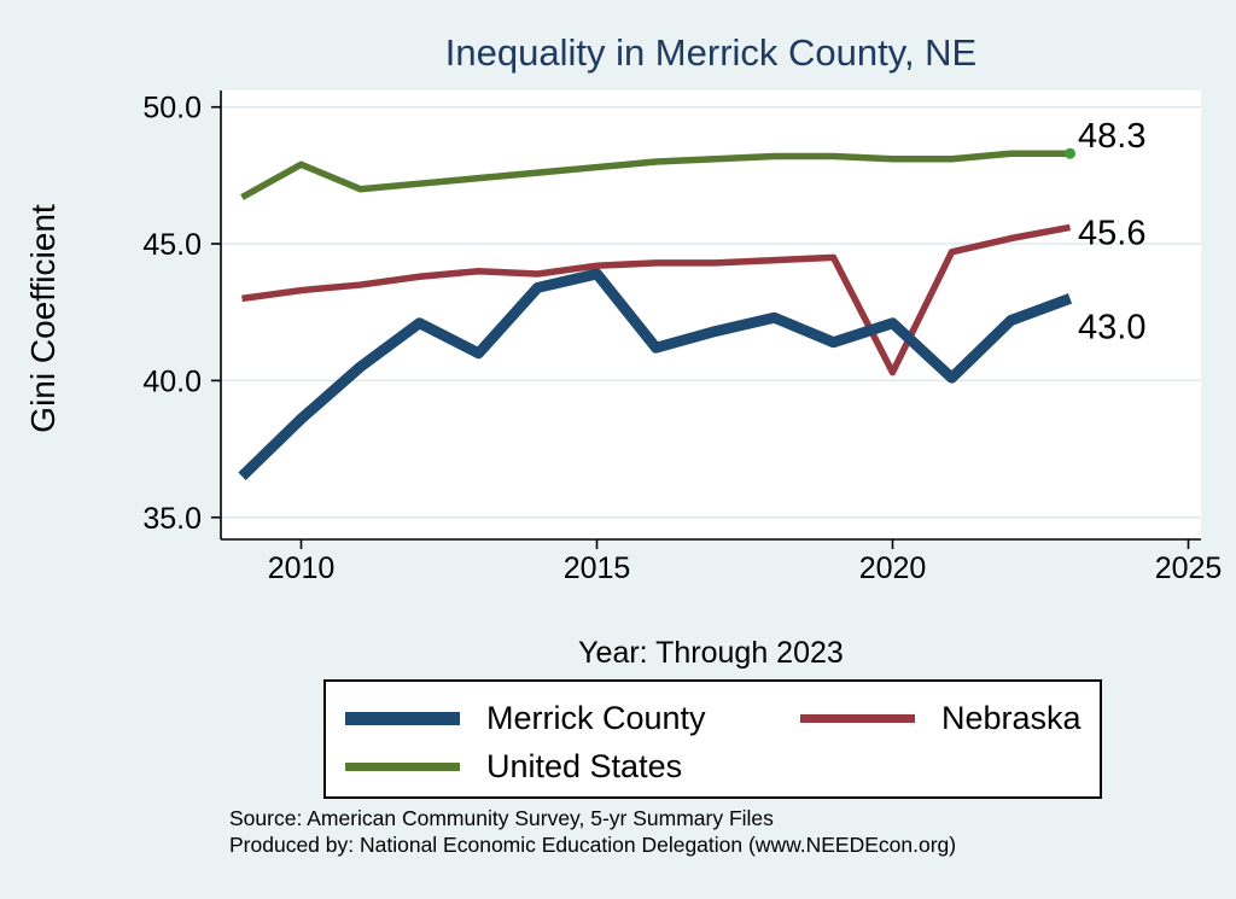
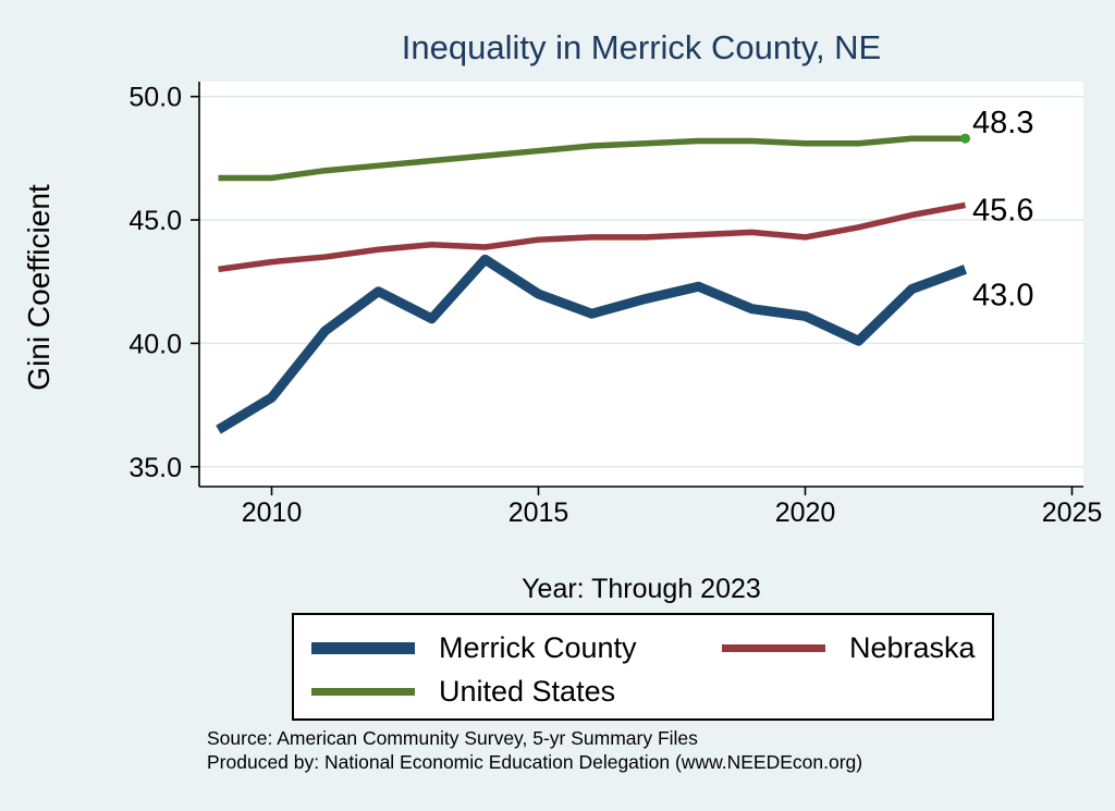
Merrick County/2010: 38.6 -> 37.8
United States/2010: 47.9 -> 46.7
Merrick County/2015: 43.9 -> 42.0
Merrick County/2020: 42.1 -> 41.1
Nebraska/2020: 40.3 -> 44.3
